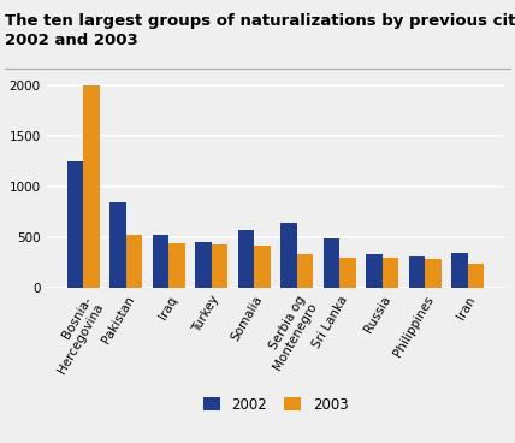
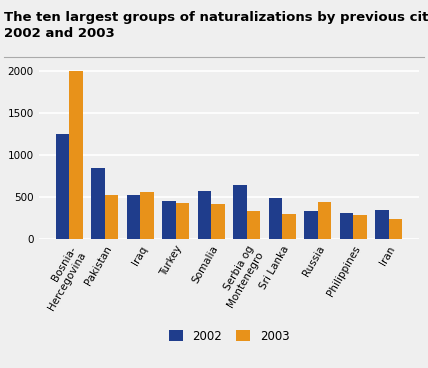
2003/Iraq: 440 -> 560
2003/Russia: 300 -> 440
